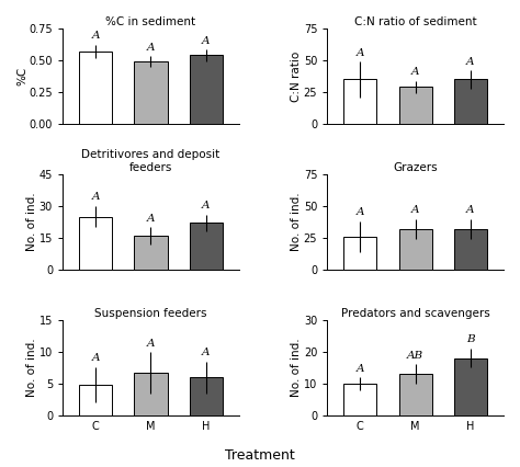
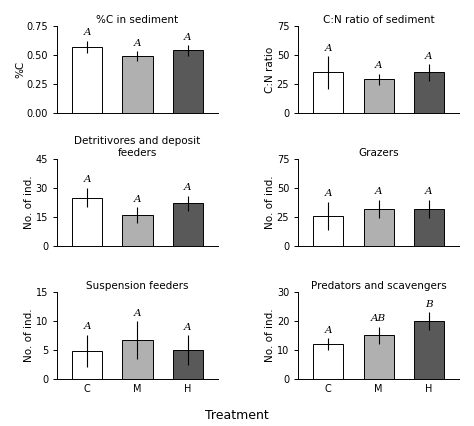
Suspension feeders/H: 6.0 -> 5.0
Predators and scavengers/C: 10 -> 12
Predators and scavengers/M: 13 -> 15
Predators and scavengers/H: 18 -> 20
